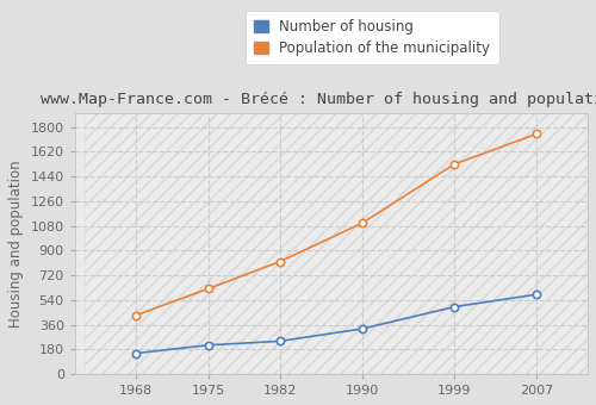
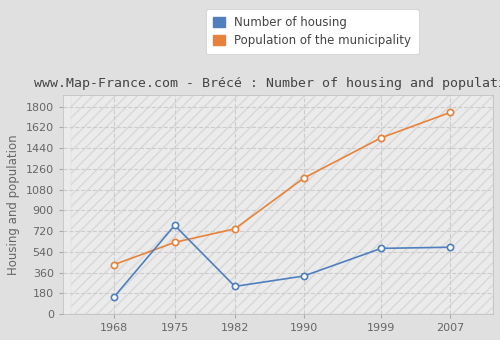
Number of housing/1975: 210 -> 770
Population of the municipality/1982: 820 -> 740
Population of the municipality/1990: 1100 -> 1180
Number of housing/1999: 490 -> 570
